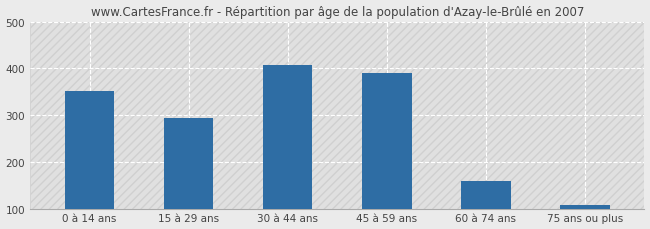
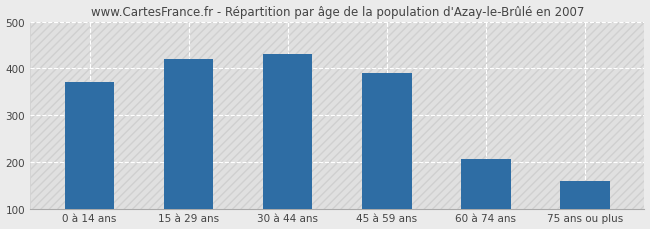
0 à 14 ans: 352 -> 370
15 à 29 ans: 293 -> 420
30 à 44 ans: 407 -> 430
60 à 74 ans: 158 -> 205
75 ans ou plus: 108 -> 160
